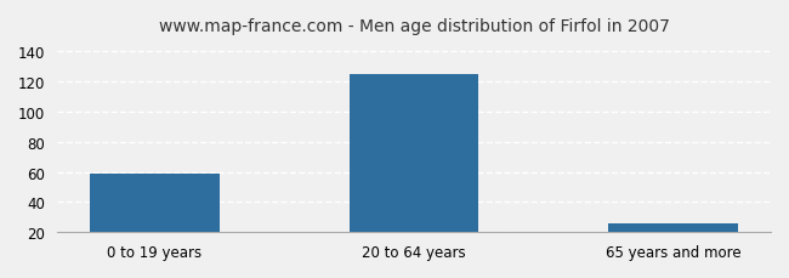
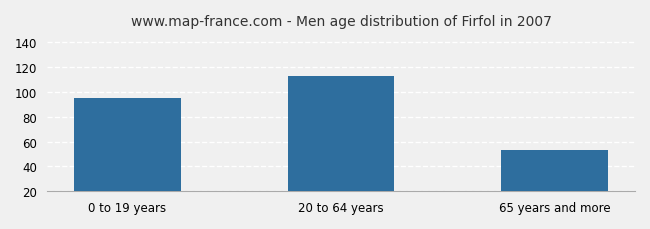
0 to 19 years: 59 -> 95
20 to 64 years: 125 -> 113
65 years and more: 26 -> 53
